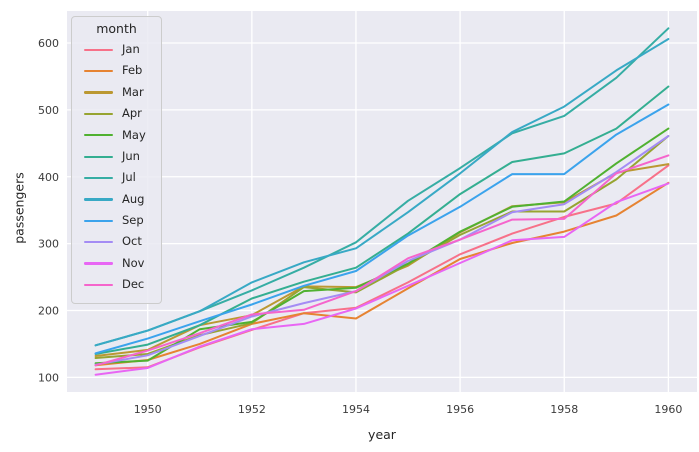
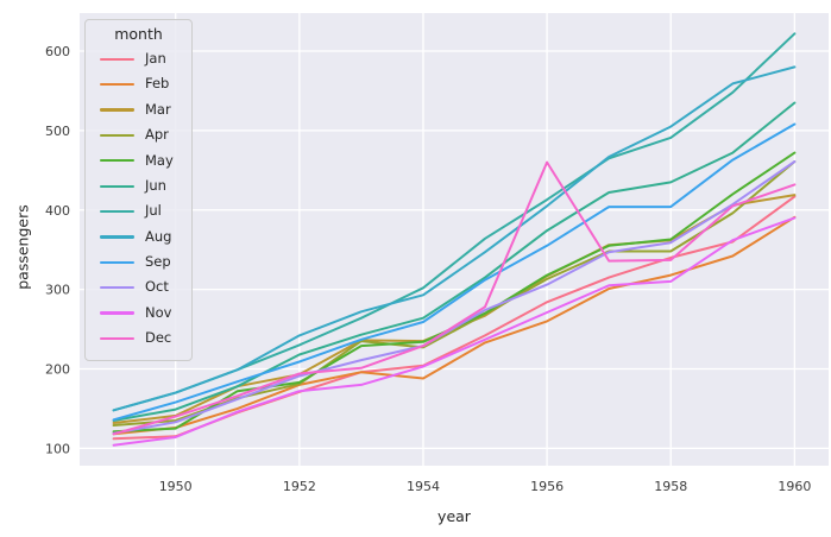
Feb/1956: 280 -> 260
Dec/1956: 310 -> 460
Aug/1960: 610 -> 580
